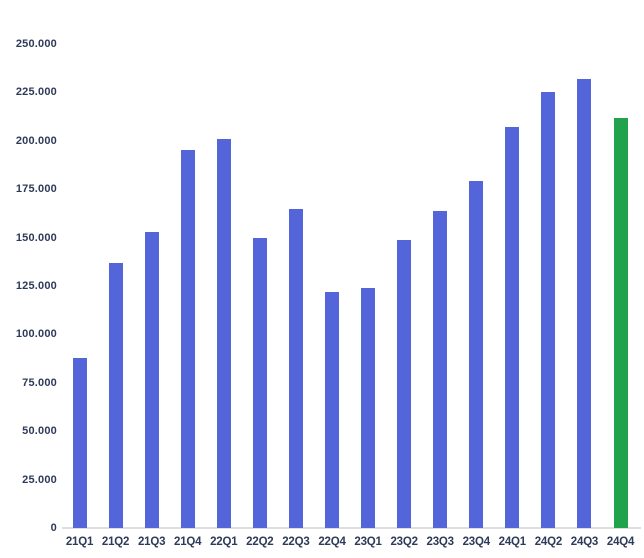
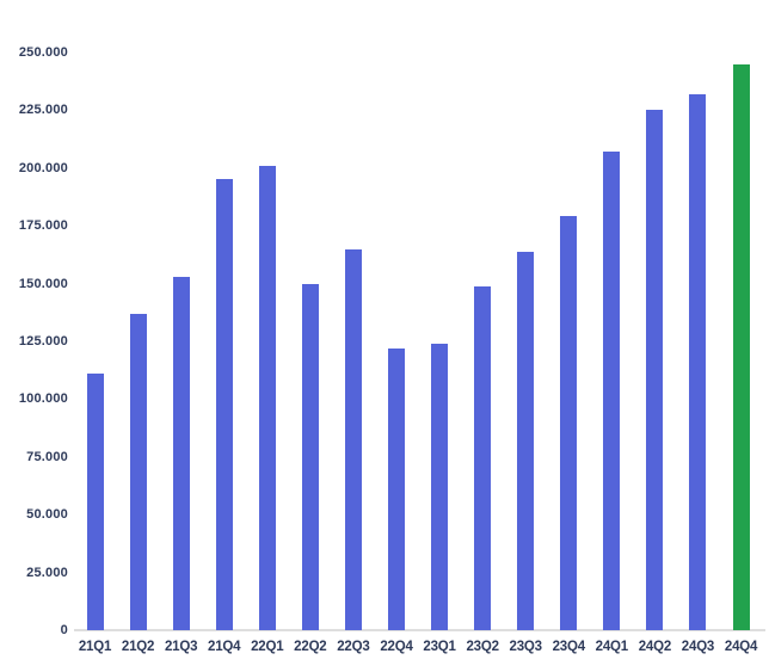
21Q1: 88000 -> 111000
24Q4: 212000 -> 245000
